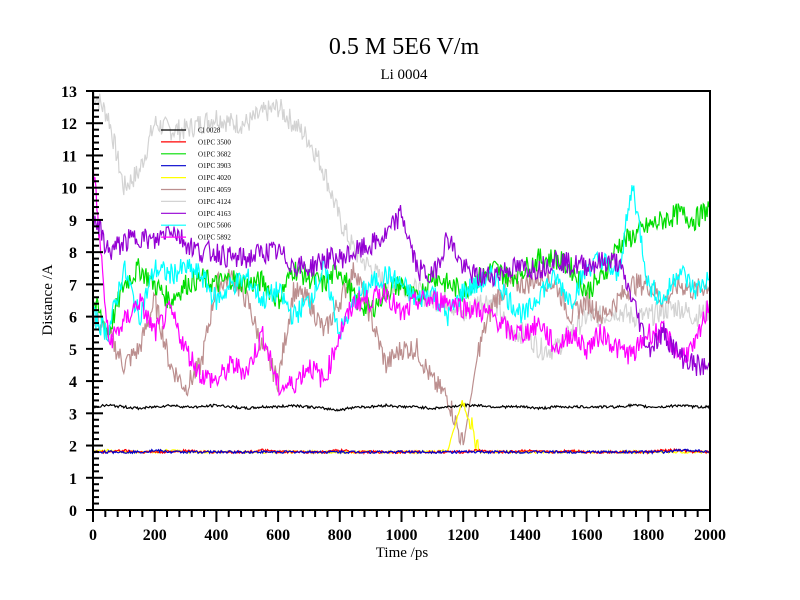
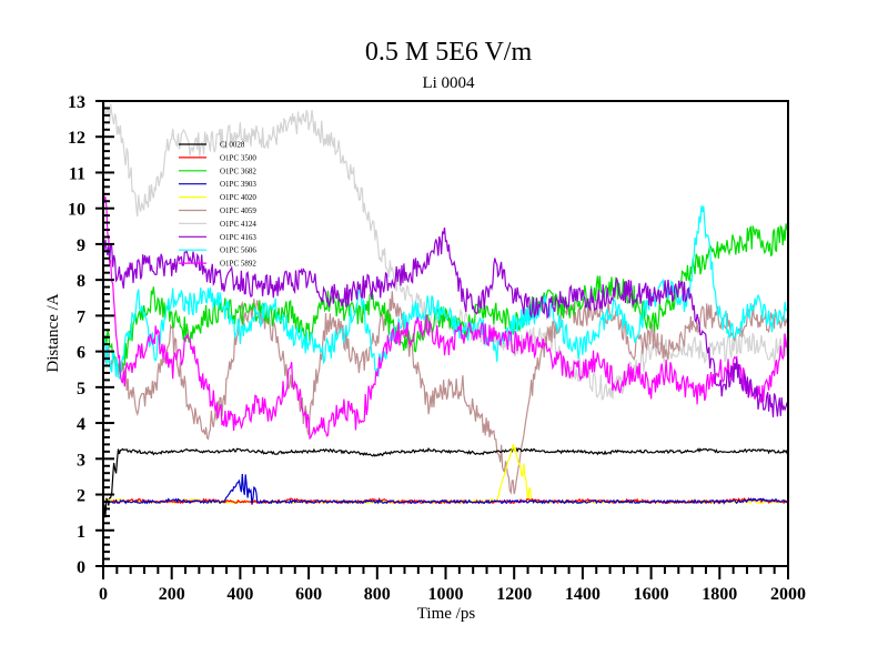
Cl 0028/0: 3.2 -> 1.4
O1PC 3903/400: 1.8 -> 2.4
O1PC 5606/600: 6.8 -> 6.2
